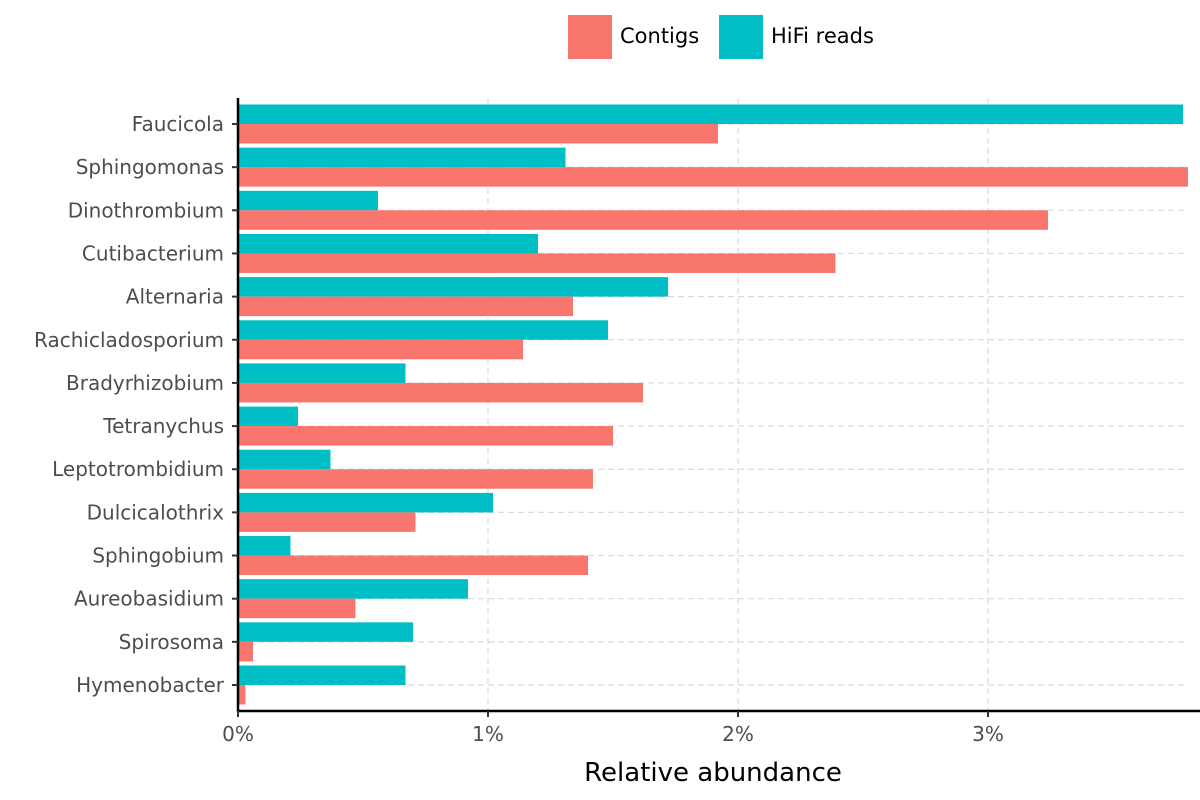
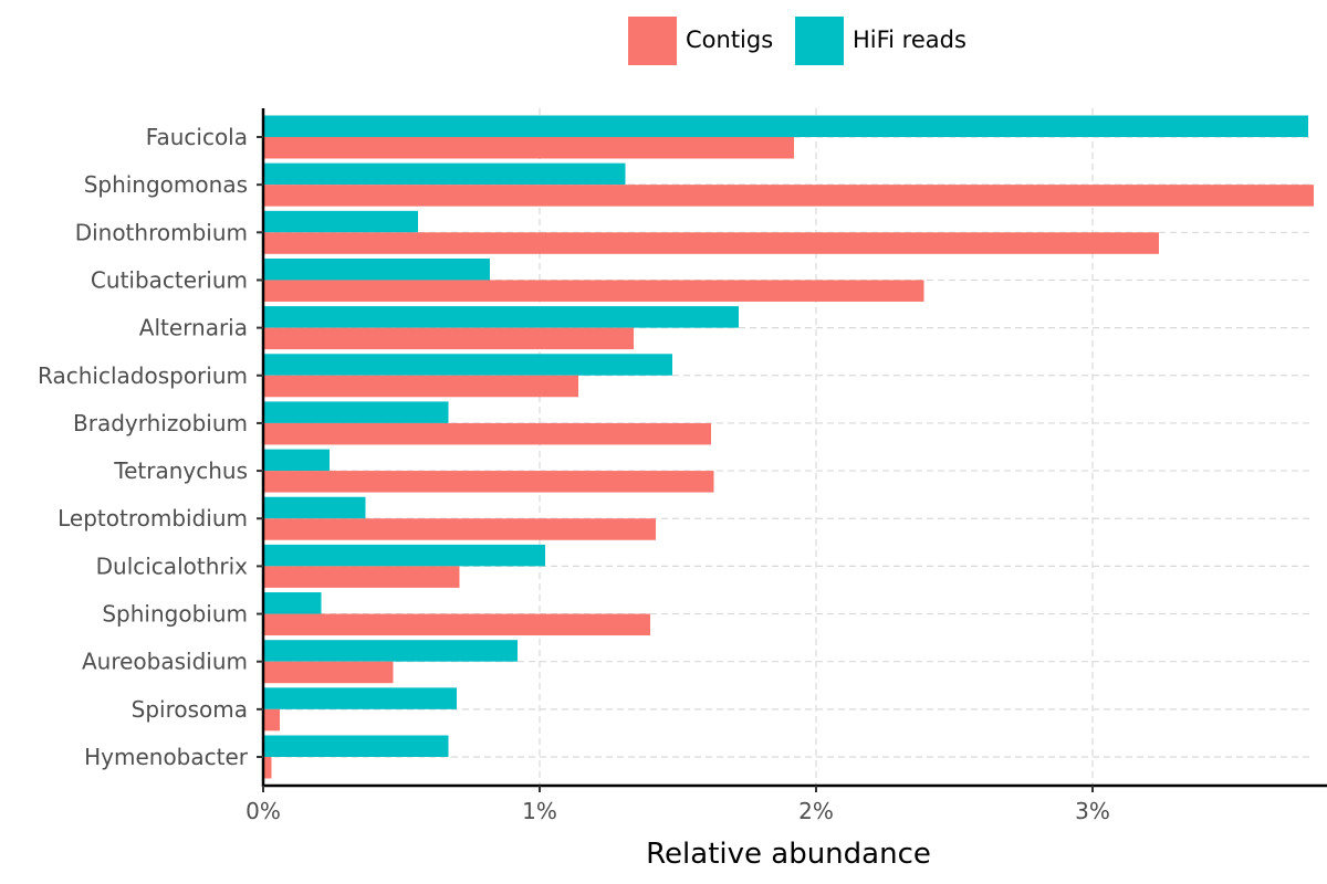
HiFi reads/Cutibacterium: 1.20% -> 0.82%
Contigs/Tetranychus: 1.50% -> 1.63%
